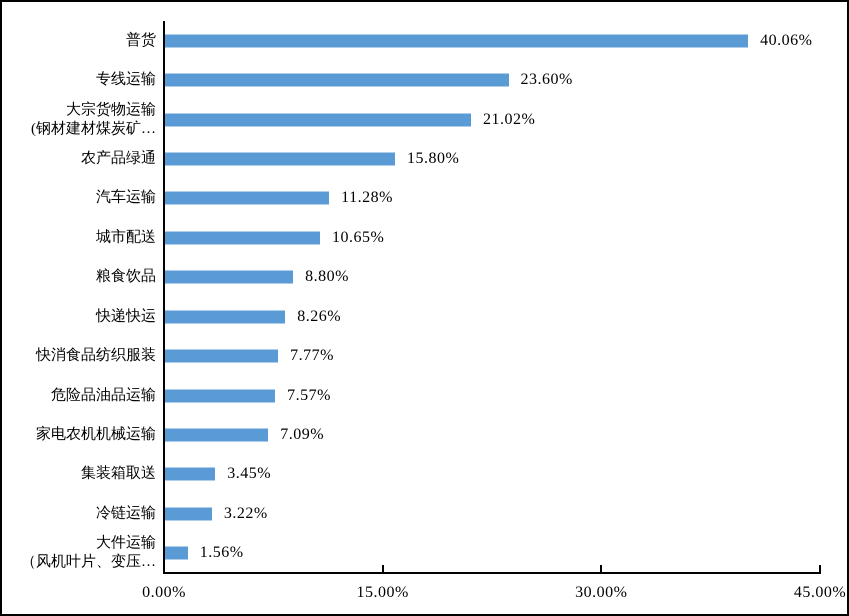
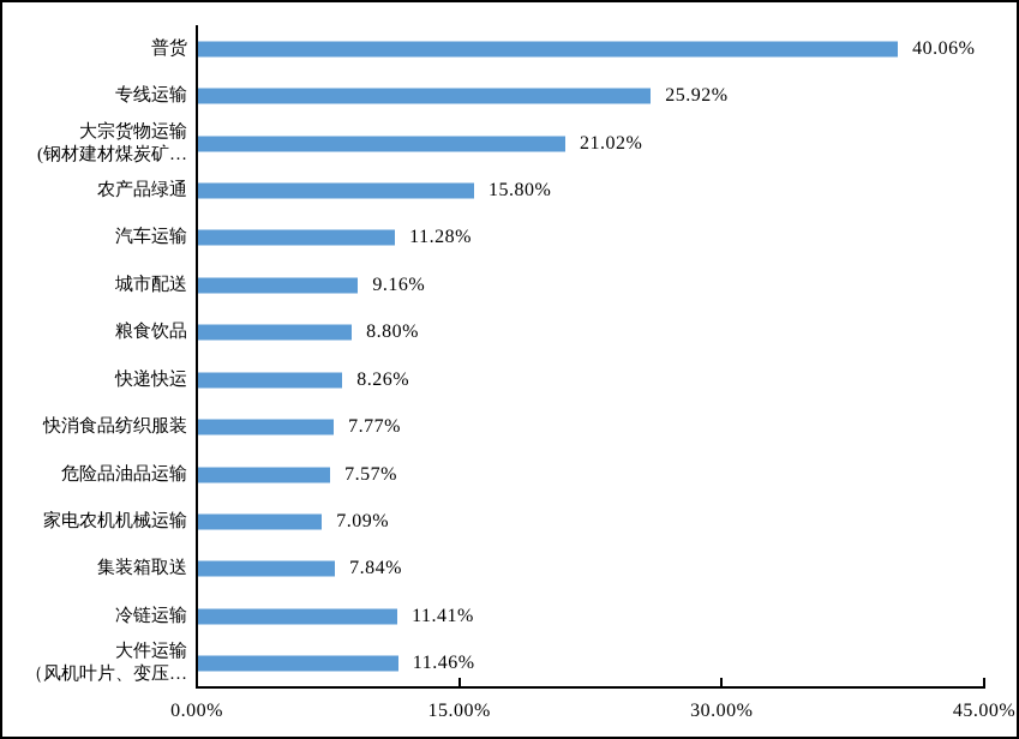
专线运输: 23.60% -> 25.92%
城市配送: 10.65% -> 9.16%
集装箱取送: 3.45% -> 7.84%
冷链运输: 3.22% -> 11.41%
大件运输 （风机叶片、变压…: 1.56% -> 11.46%
